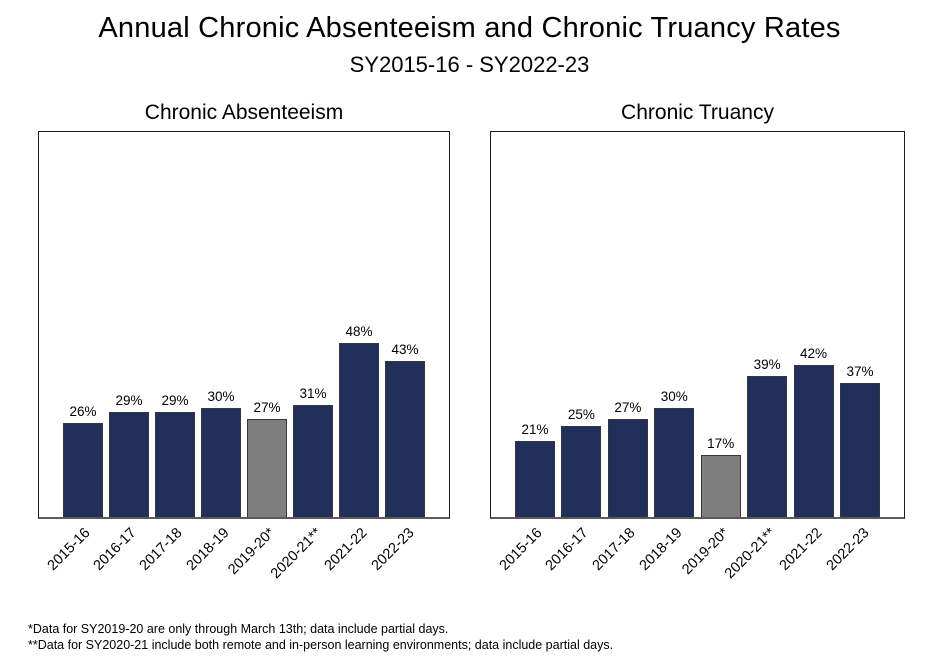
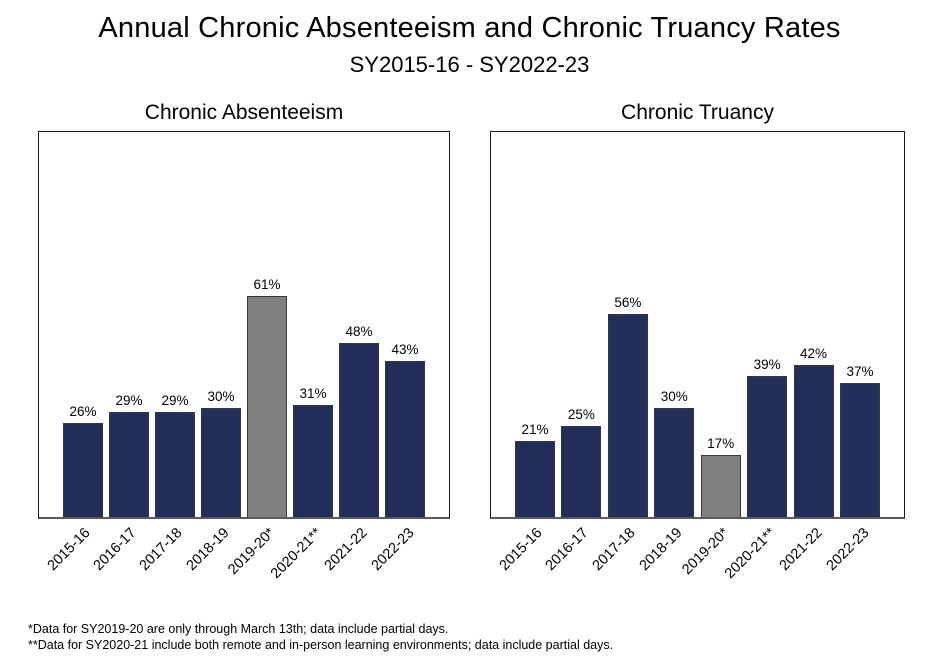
Chronic Absenteeism/2019-20*: 27% -> 61%
Chronic Truancy/2017-18: 27% -> 56%
